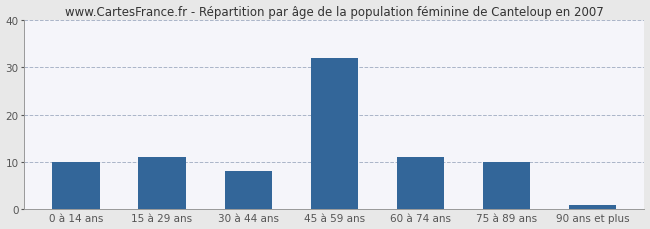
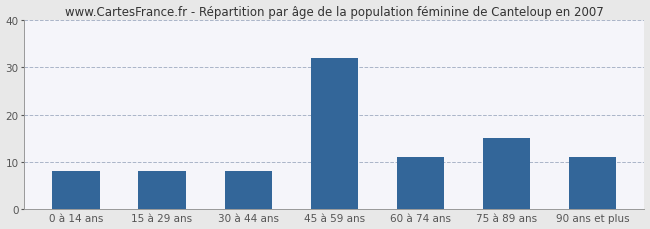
0 à 14 ans: 10 -> 8
15 à 29 ans: 11 -> 8
75 à 89 ans: 10 -> 15
90 ans et plus: 1 -> 11
